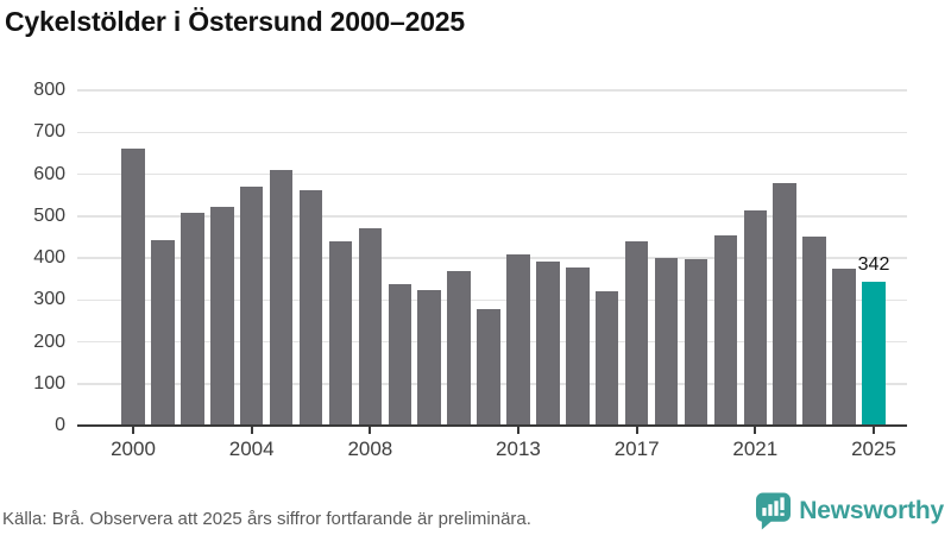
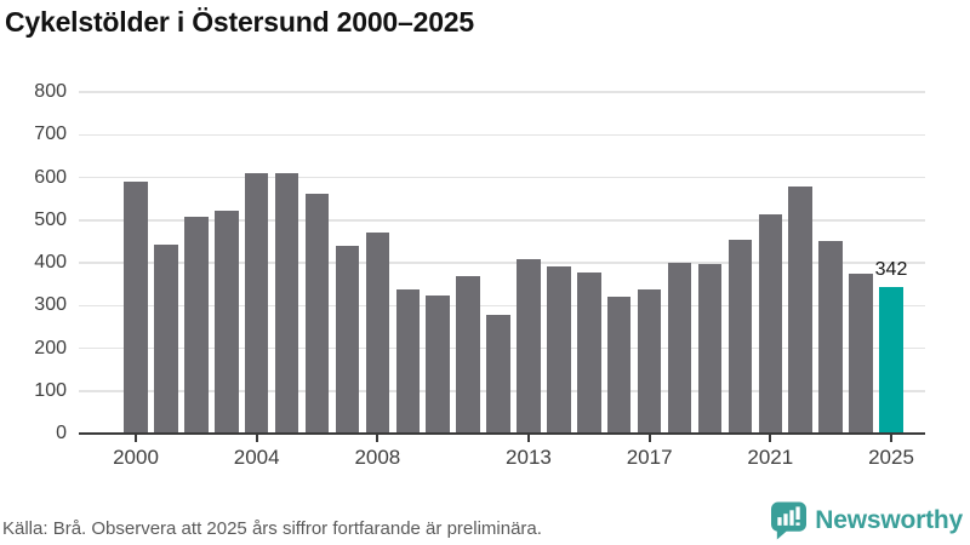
2000: 660 -> 590
2004: 570 -> 610
2017: 440 -> 340
